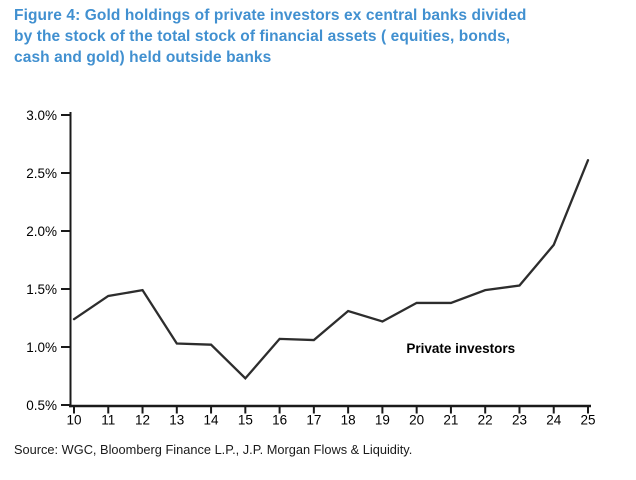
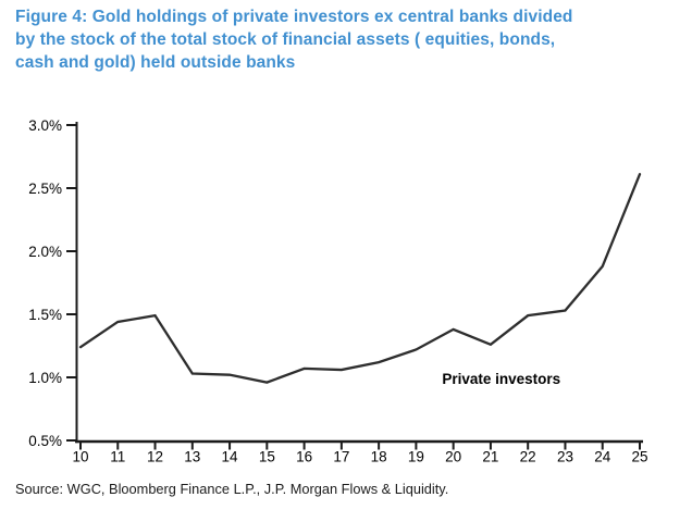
15: 0.73% -> 0.96%
18: 1.31% -> 1.12%
21: 1.38% -> 1.26%
